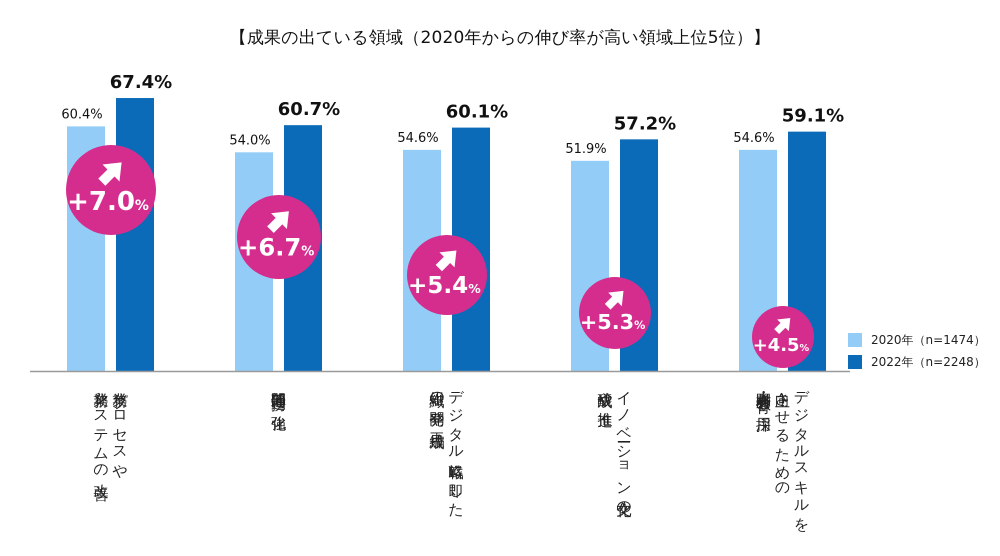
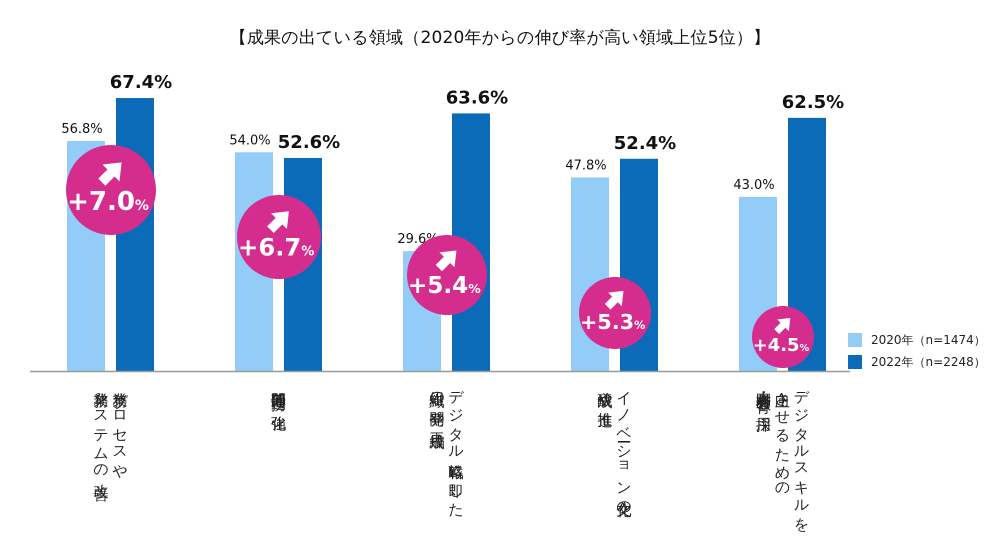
2020年（n=1474）/業務プロセスや 業務システムの改善: 60.4% -> 56.8%
2022年（n=2248）/部門間連携の強化: 60.7% -> 52.6%
2020年（n=1474）/デジタル戦略に即した 組織の開発や再編成: 54.6% -> 29.6%
2022年（n=2248）/デジタル戦略に即した 組織の開発や再編成: 60.1% -> 63.6%
2020年（n=1474）/イノベーション文化の 醸成や推進: 51.9% -> 47.8%
2022年（n=2248）/イノベーション文化の 醸成や推進: 57.2% -> 52.4%
2020年（n=1474）/デジタルスキルを 向上させるための 人材開発・教育や採用: 54.6% -> 43.0%
2022年（n=2248）/デジタルスキルを 向上させるための 人材開発・教育や採用: 59.1% -> 62.5%
